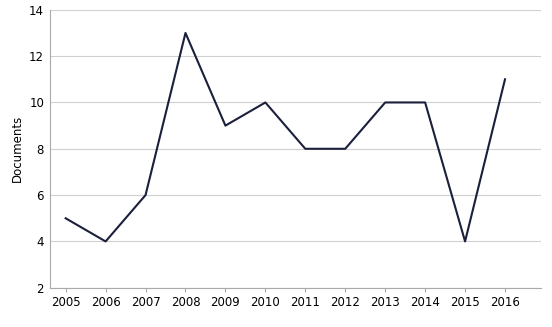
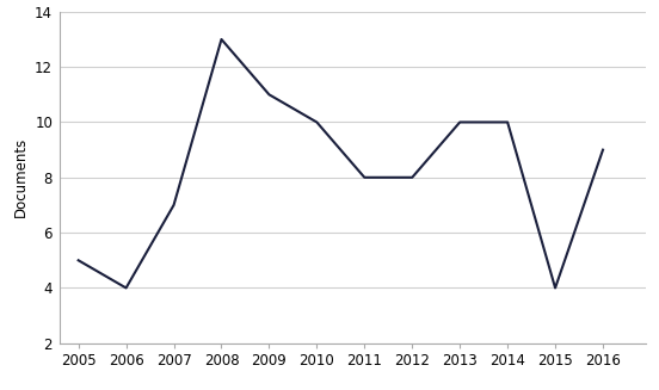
2007: 6 -> 7
2009: 9 -> 11
2016: 11 -> 9
